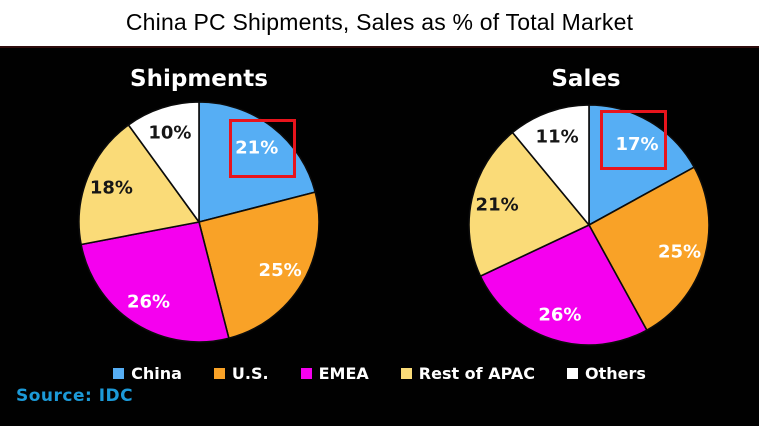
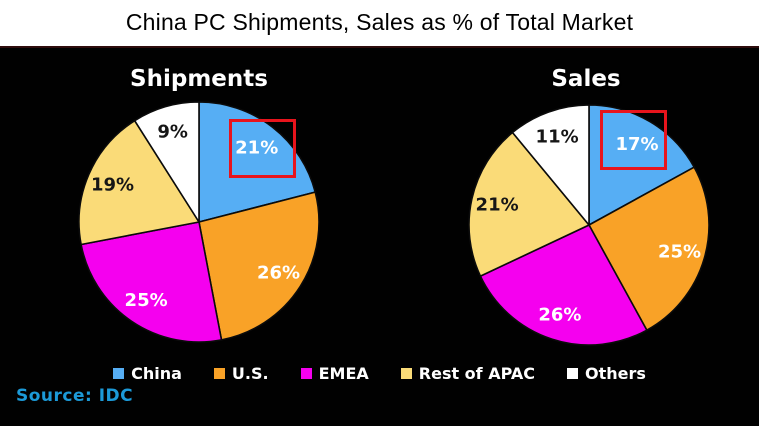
Shipments/U.S.: 25% -> 26%
Shipments/EMEA: 26% -> 25%
Shipments/Rest of APAC: 18% -> 19%
Shipments/Others: 10% -> 9%
